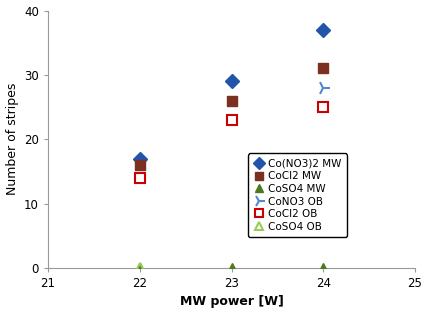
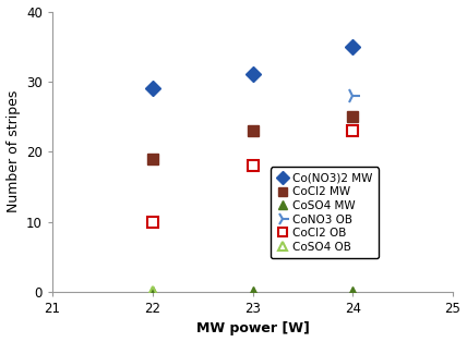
Co(NO3)2 MW/22: 17 -> 29
CoCl2 MW/22: 16 -> 19
CoCl2 OB/22: 14 -> 10
Co(NO3)2 MW/23: 29 -> 31
CoCl2 MW/23: 26 -> 23
CoCl2 OB/23: 23 -> 18
Co(NO3)2 MW/24: 37 -> 35
CoCl2 MW/24: 31 -> 25
CoCl2 OB/24: 25 -> 23
